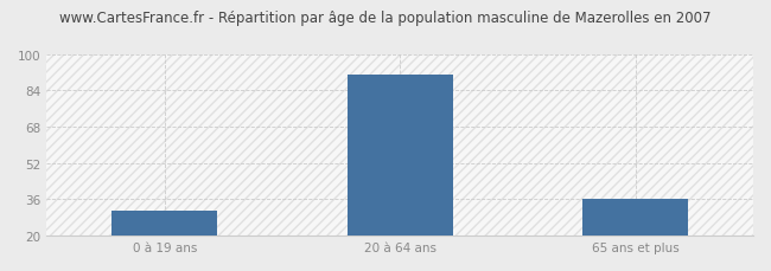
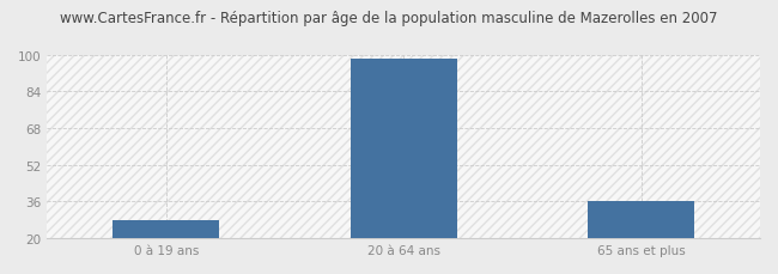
0 à 19 ans: 31 -> 28
20 à 64 ans: 91 -> 98
